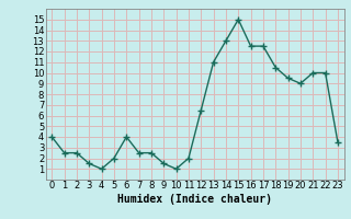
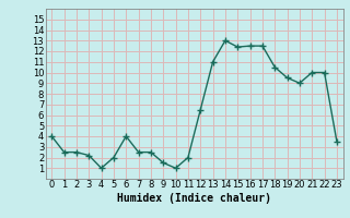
3: 1.5 -> 2.2
15: 15.0 -> 12.4
